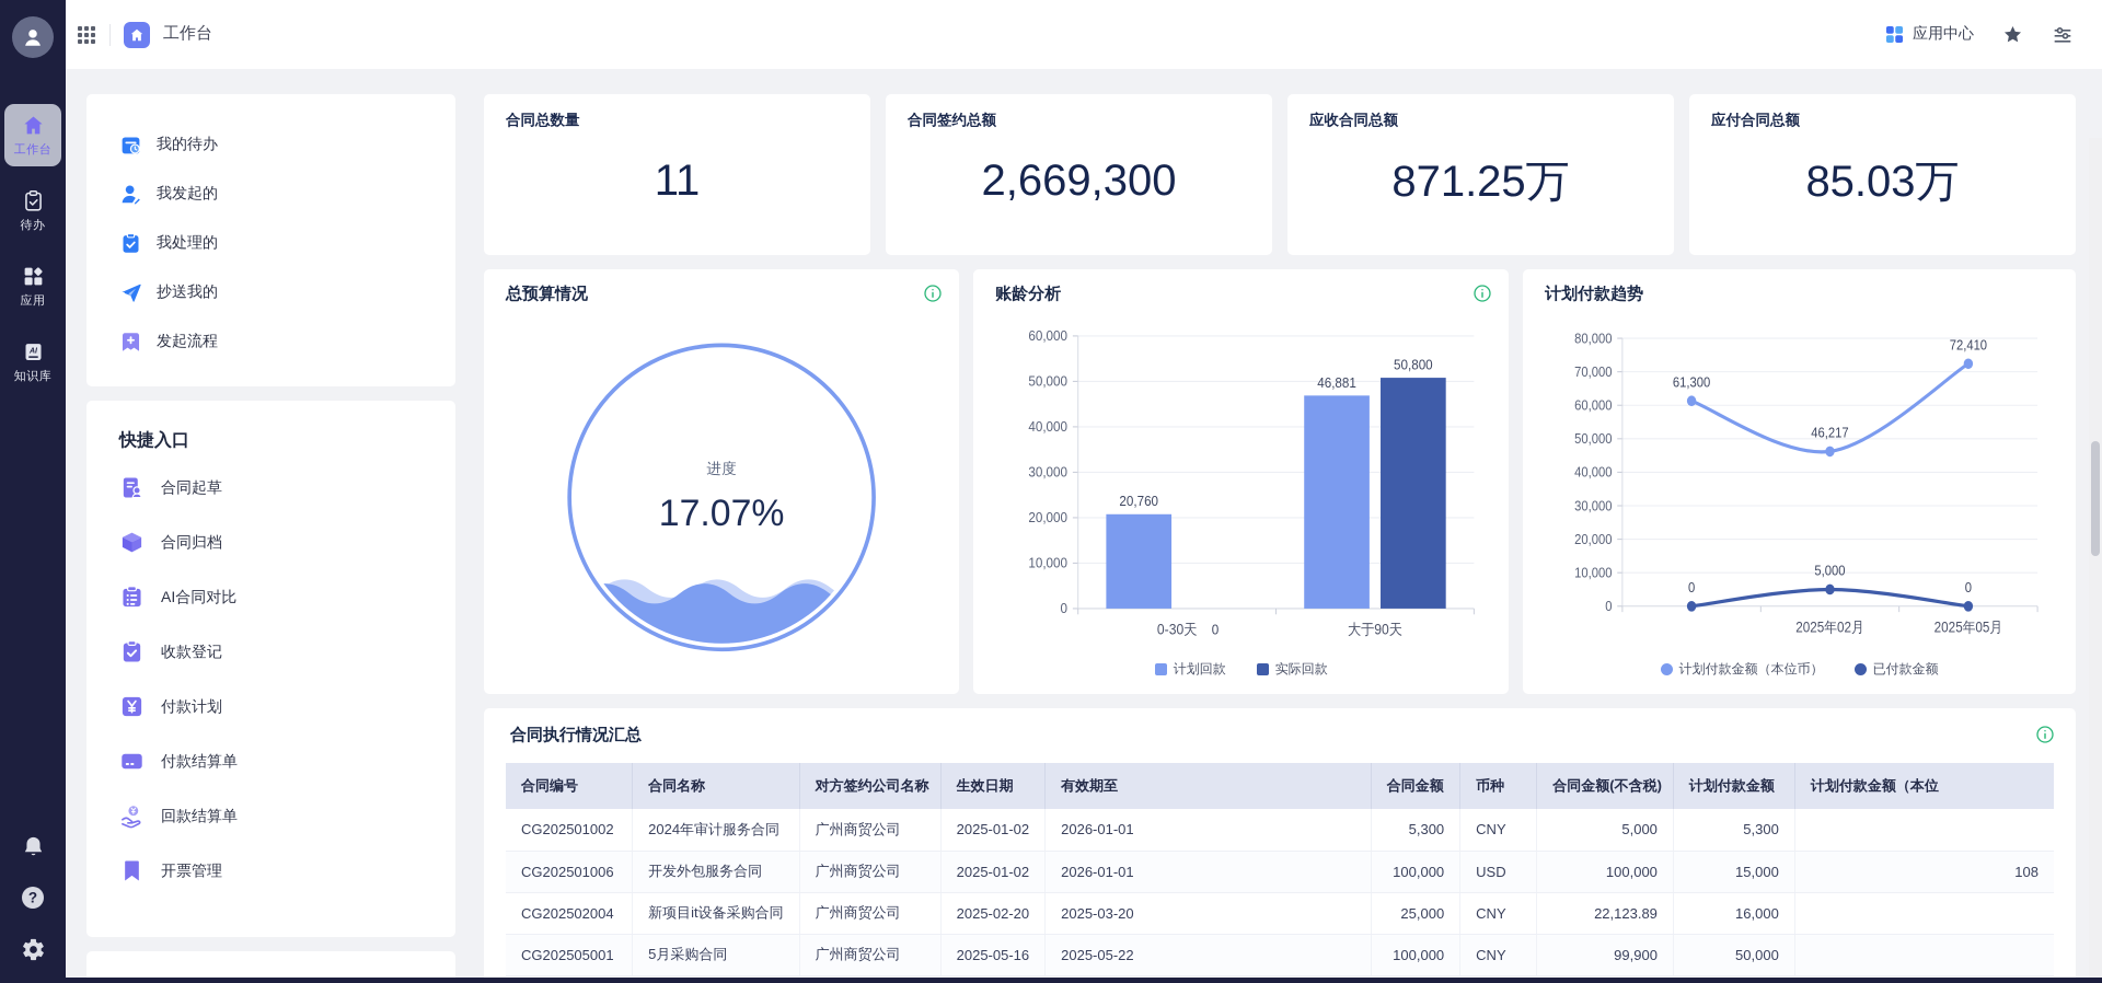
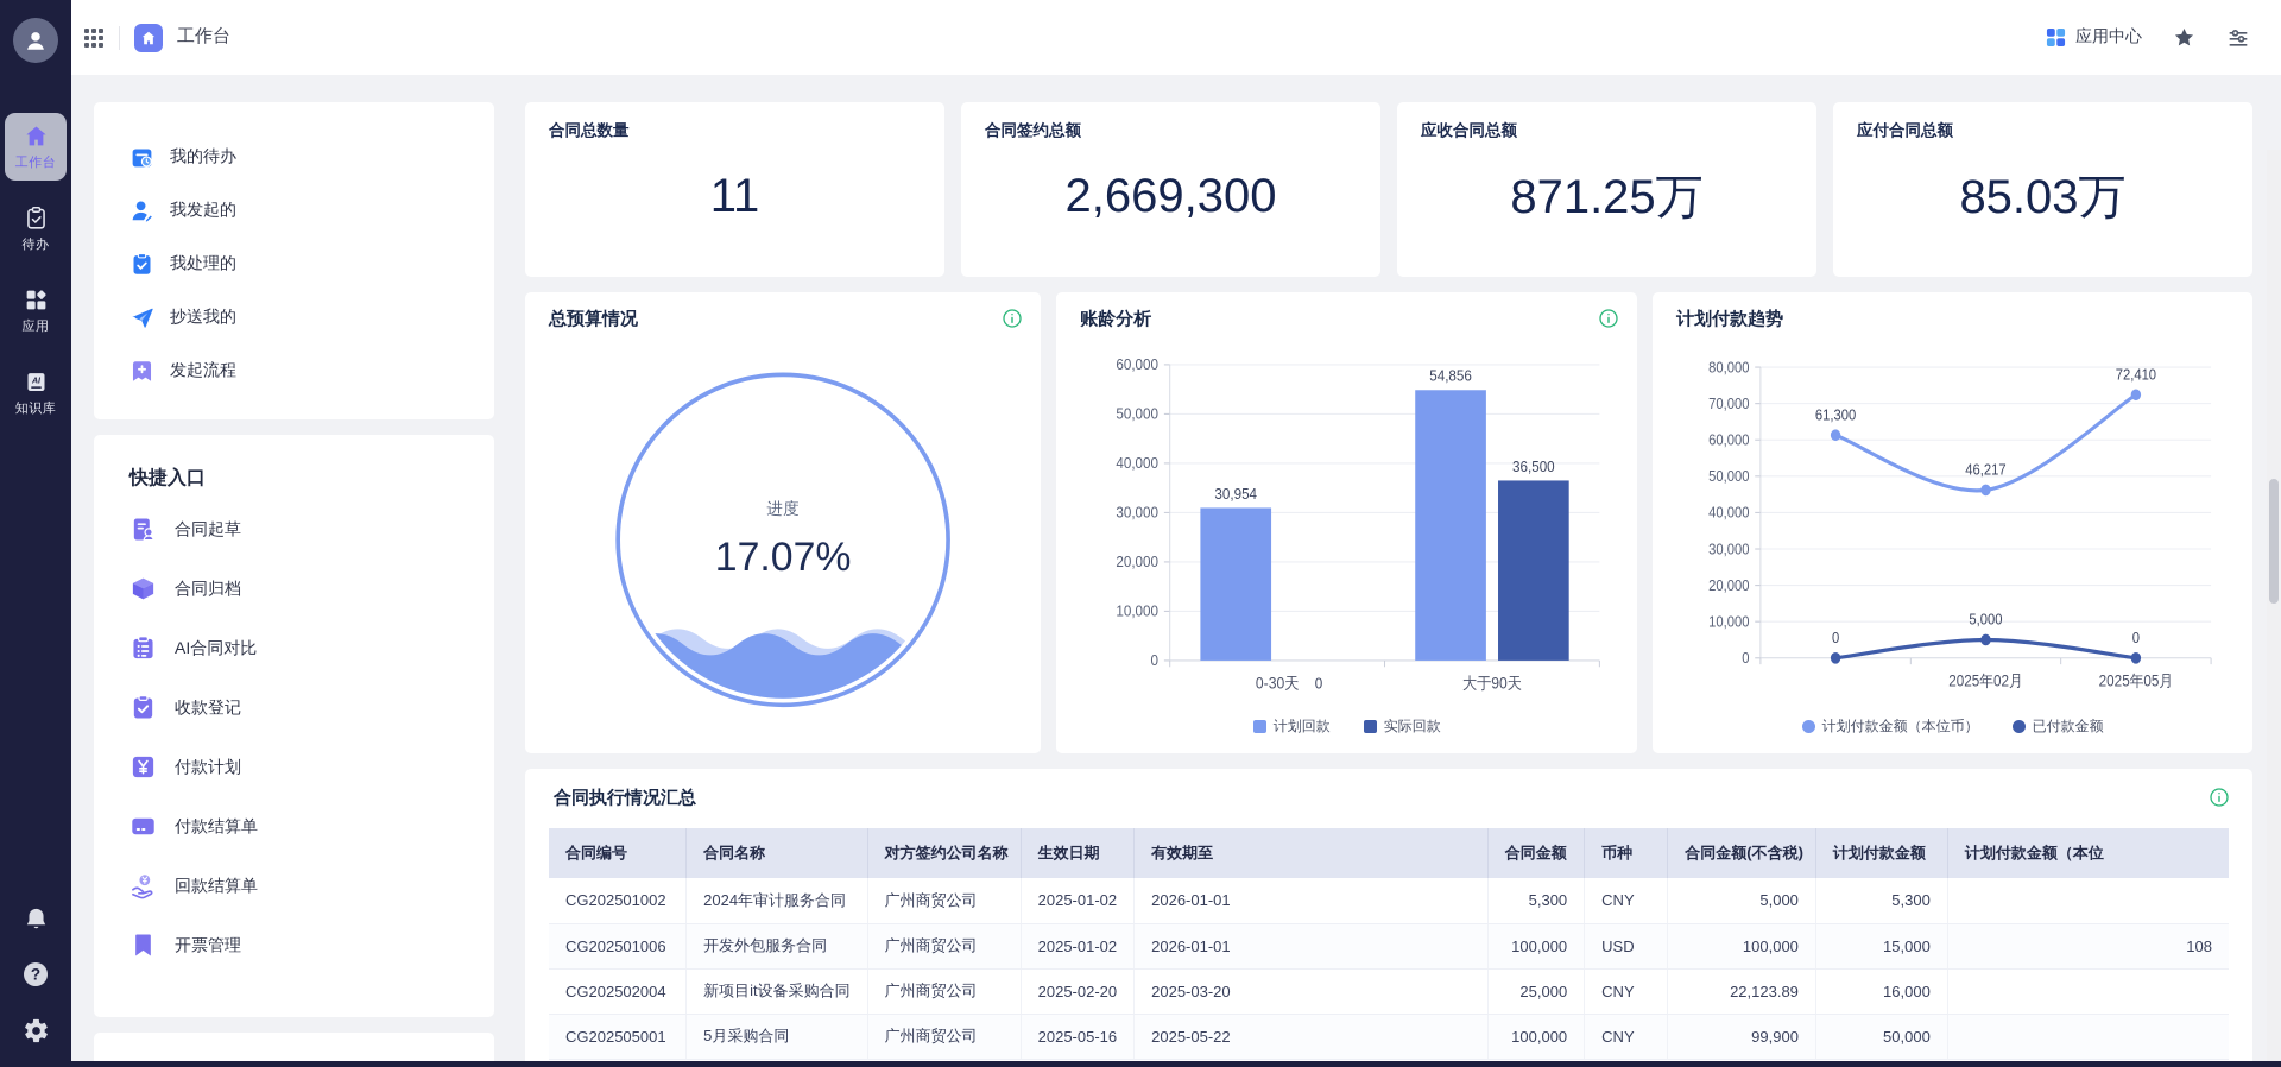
账龄分析/计划回款/0-30天: 20,760 -> 30,954
账龄分析/计划回款/大于90天: 46,881 -> 54,856
账龄分析/实际回款/大于90天: 50,800 -> 36,500
